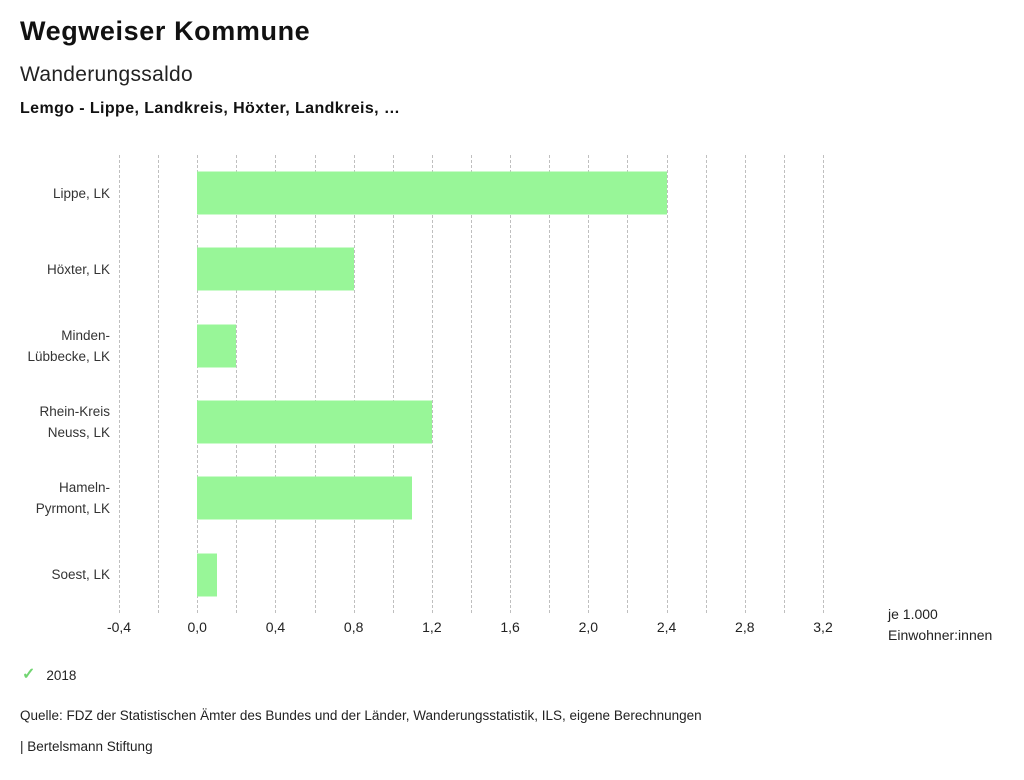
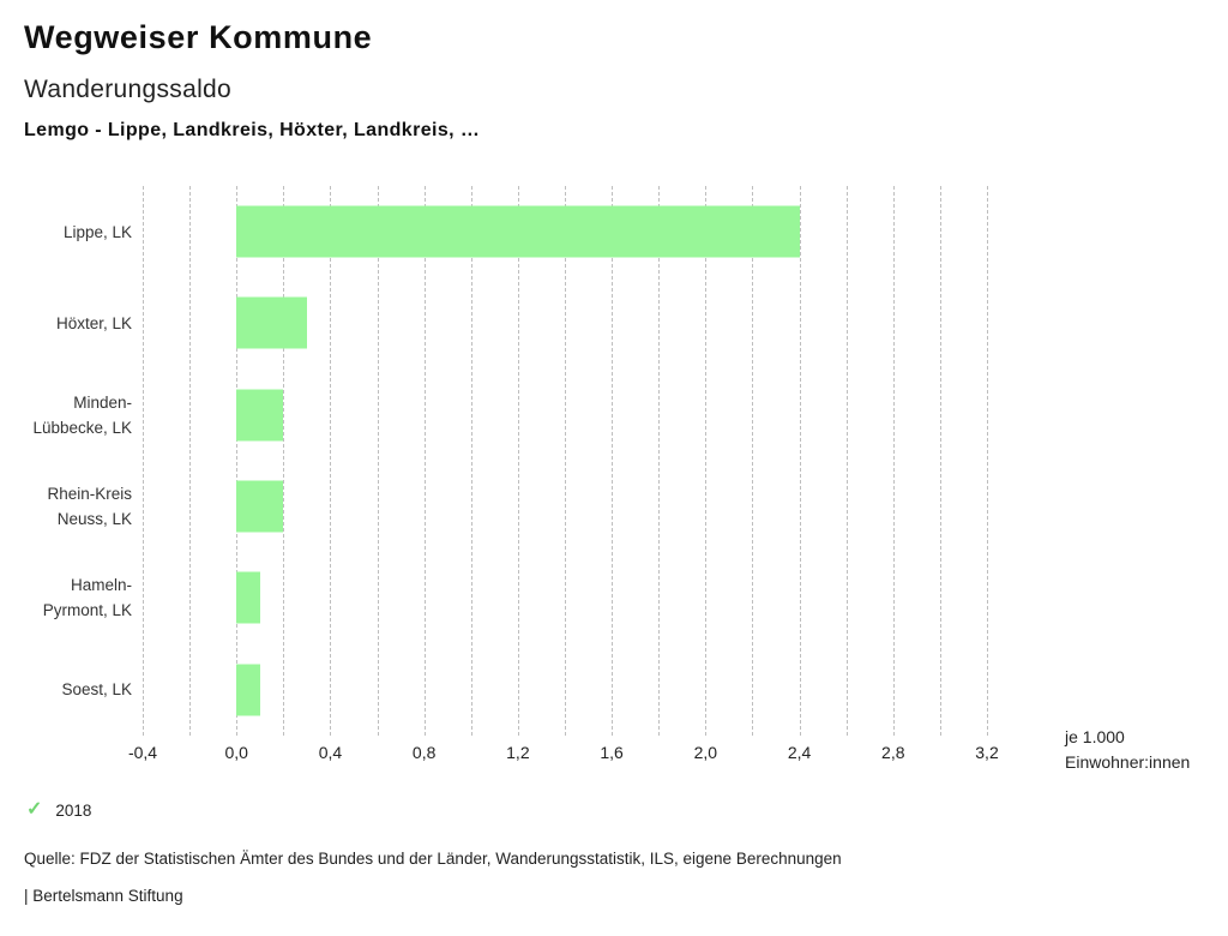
Höxter, LK: 0,8 -> 0,3
Rhein-Kreis Neuss, LK: 1,2 -> 0,2
Hameln-Pyrmont, LK: 1,1 -> 0,1
